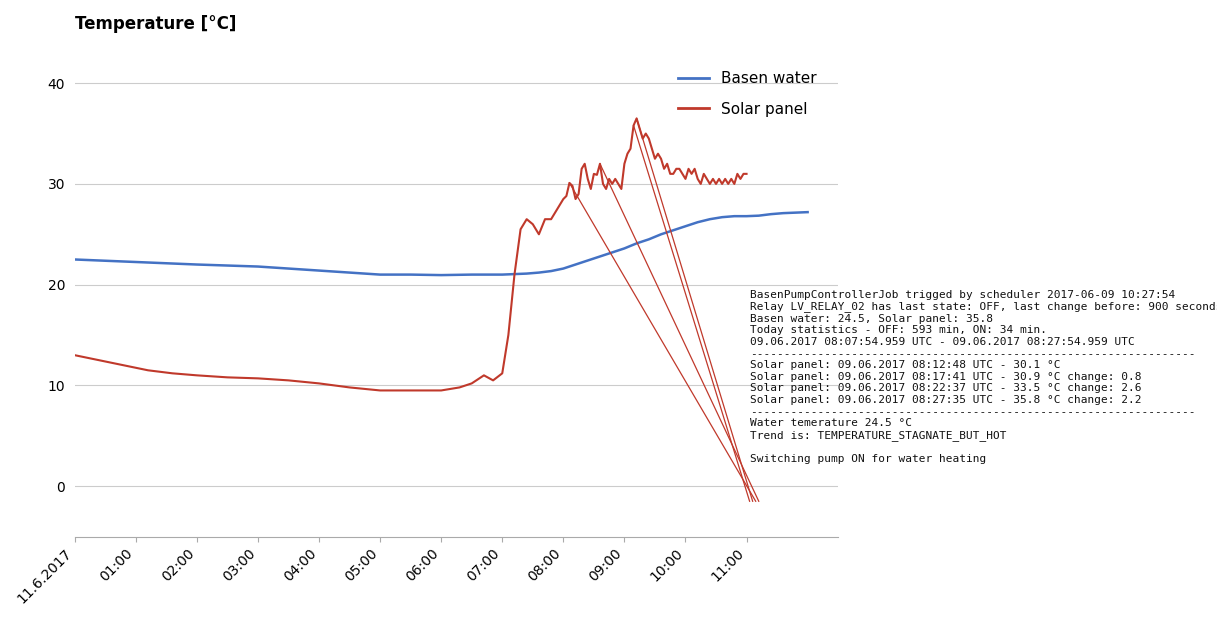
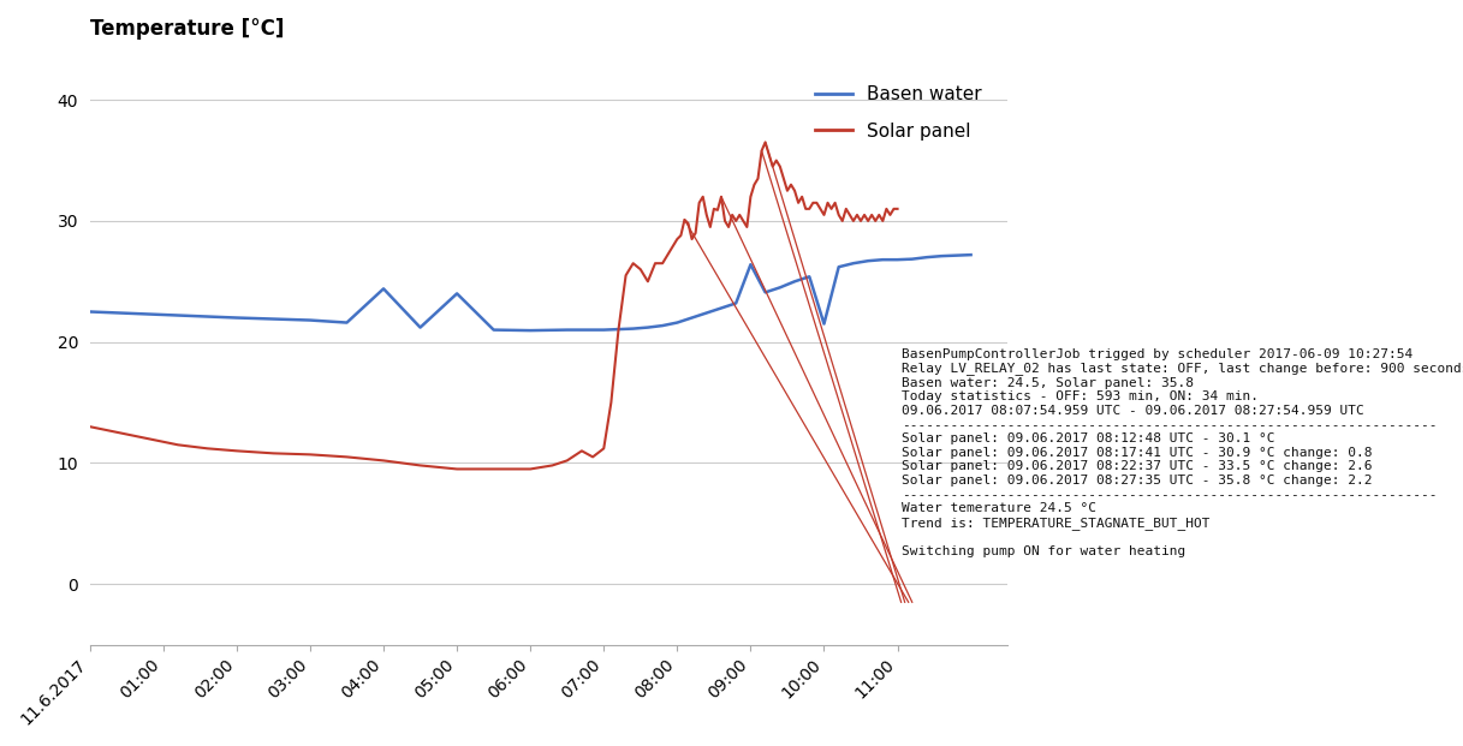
Basen water/04:00: 21.4 -> 24.4
Basen water/05:00: 21.0 -> 24.0
Basen water/09:00: 23.6 -> 26.4
Basen water/10:00: 25.8 -> 21.5
